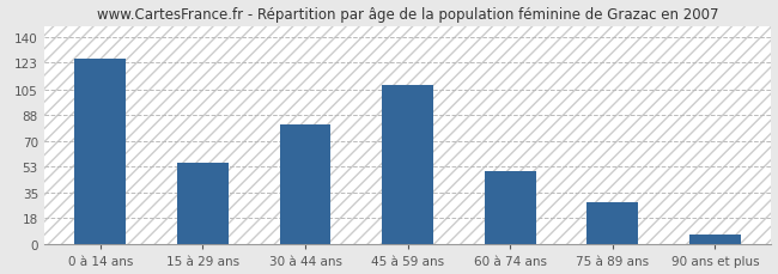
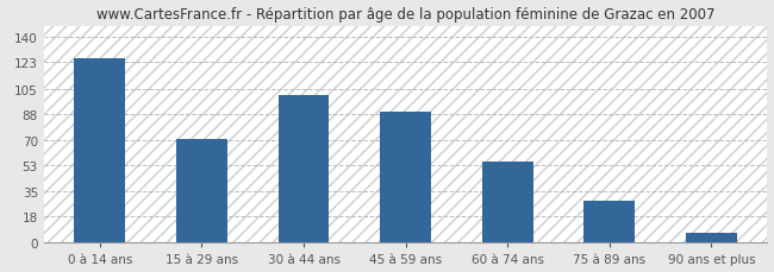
15 à 29 ans: 55 -> 71
30 à 44 ans: 81 -> 101
45 à 59 ans: 108 -> 89
60 à 74 ans: 50 -> 55
